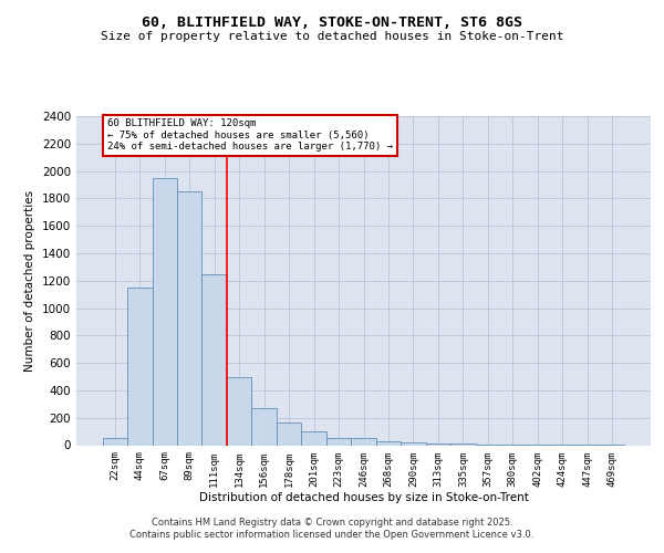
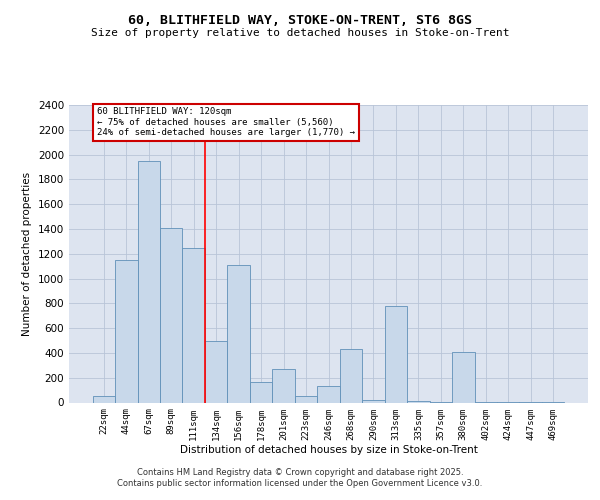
89sqm: 1850 -> 1410
156sqm: 270 -> 1110
201sqm: 100 -> 270
246sqm: 50 -> 130
268sqm: 20 -> 430
313sqm: 20 -> 780
380sqm: 0 -> 410
